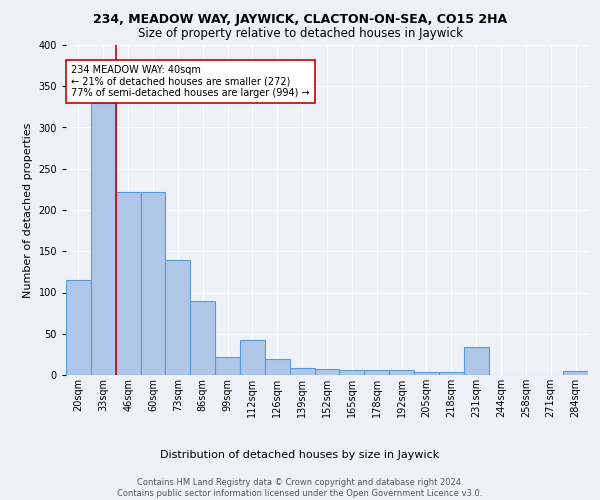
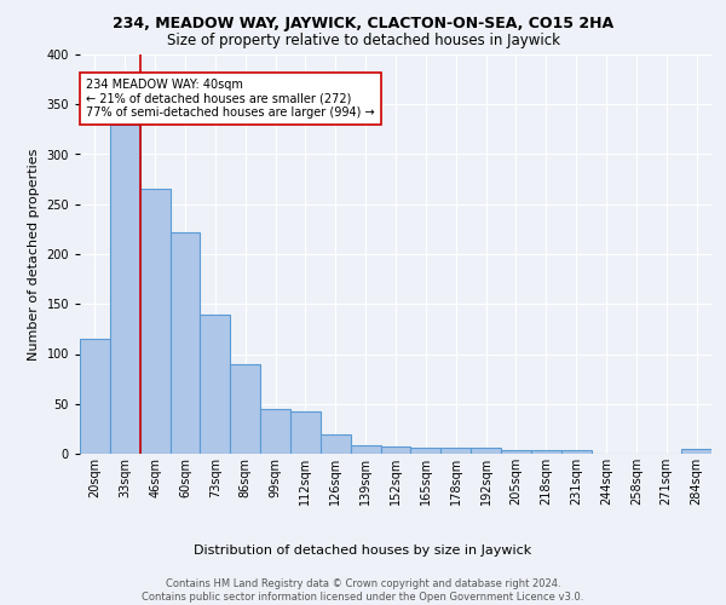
46sqm: 222 -> 265
99sqm: 22 -> 45
231sqm: 34 -> 4
